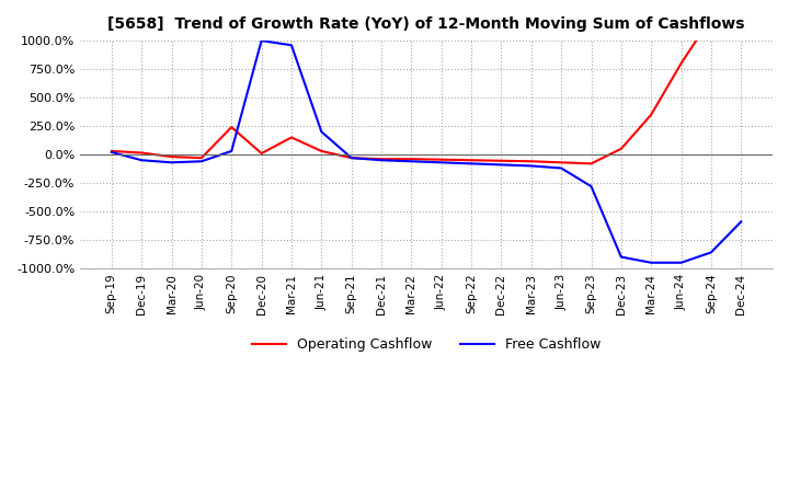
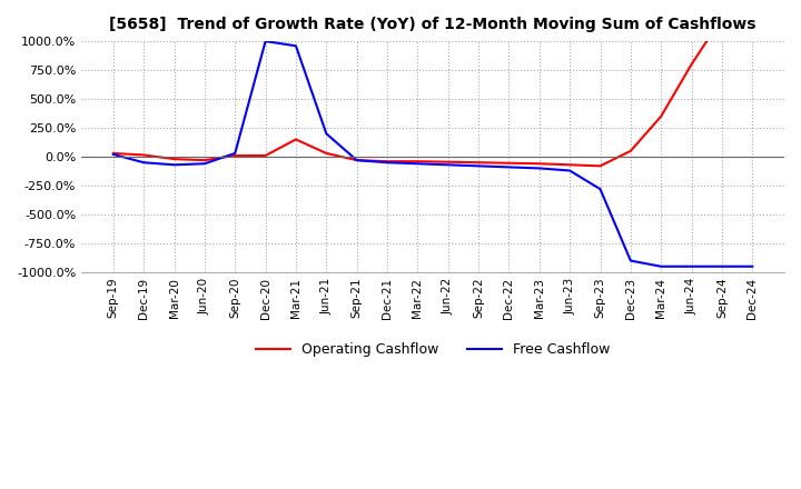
Operating Cashflow/Sep-20: 240% -> 10%
Free Cashflow/Sep-24: -860% -> -950%
Free Cashflow/Dec-24: -590% -> -950%
